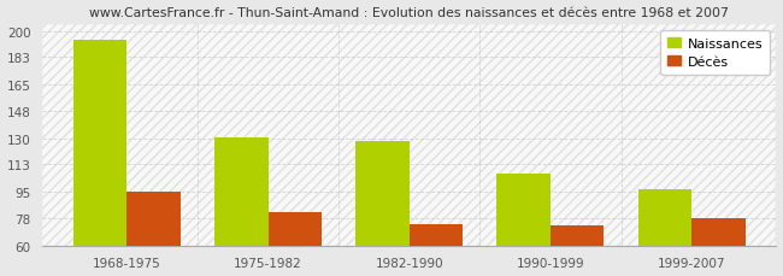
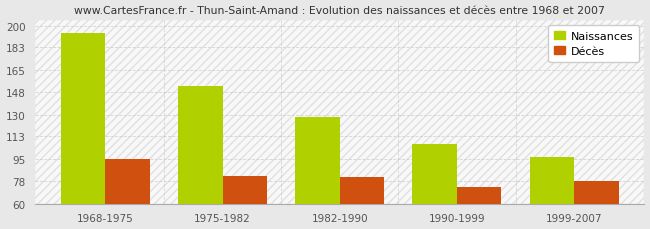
Naissances/1975-1982: 131 -> 153
Décès/1982-1990: 74 -> 81
